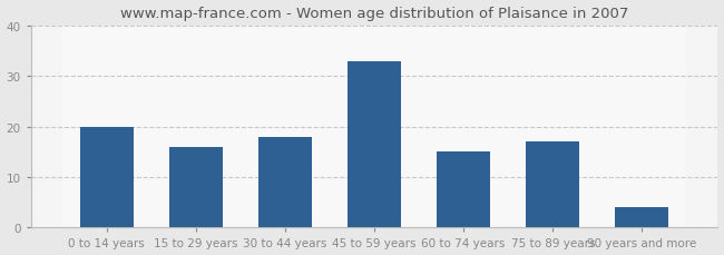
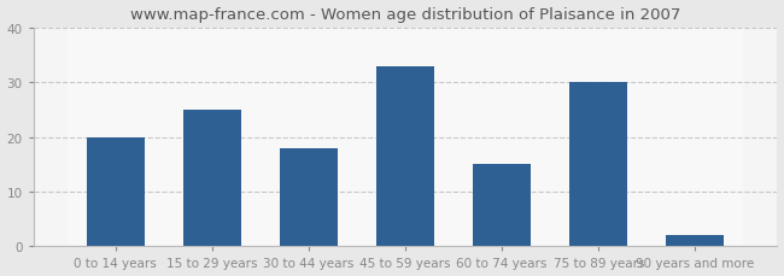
15 to 29 years: 16 -> 25
75 to 89 years: 17 -> 30
90 years and more: 4 -> 2
